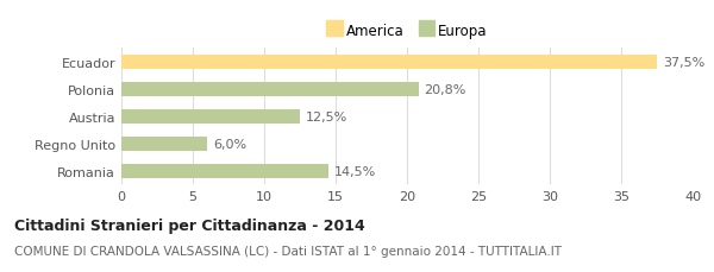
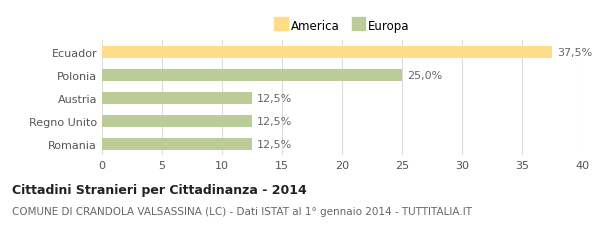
Polonia: 20,8% -> 25,0%
Regno Unito: 6,0% -> 12,5%
Romania: 14,5% -> 12,5%
